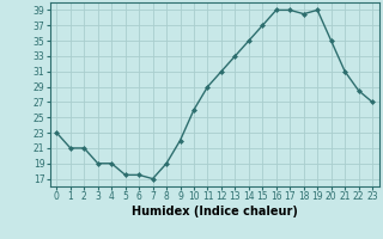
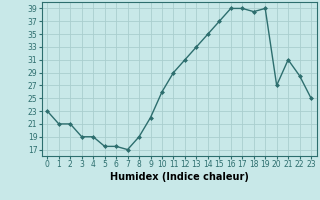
20: 35.0 -> 27.0
23: 27.0 -> 25.0
